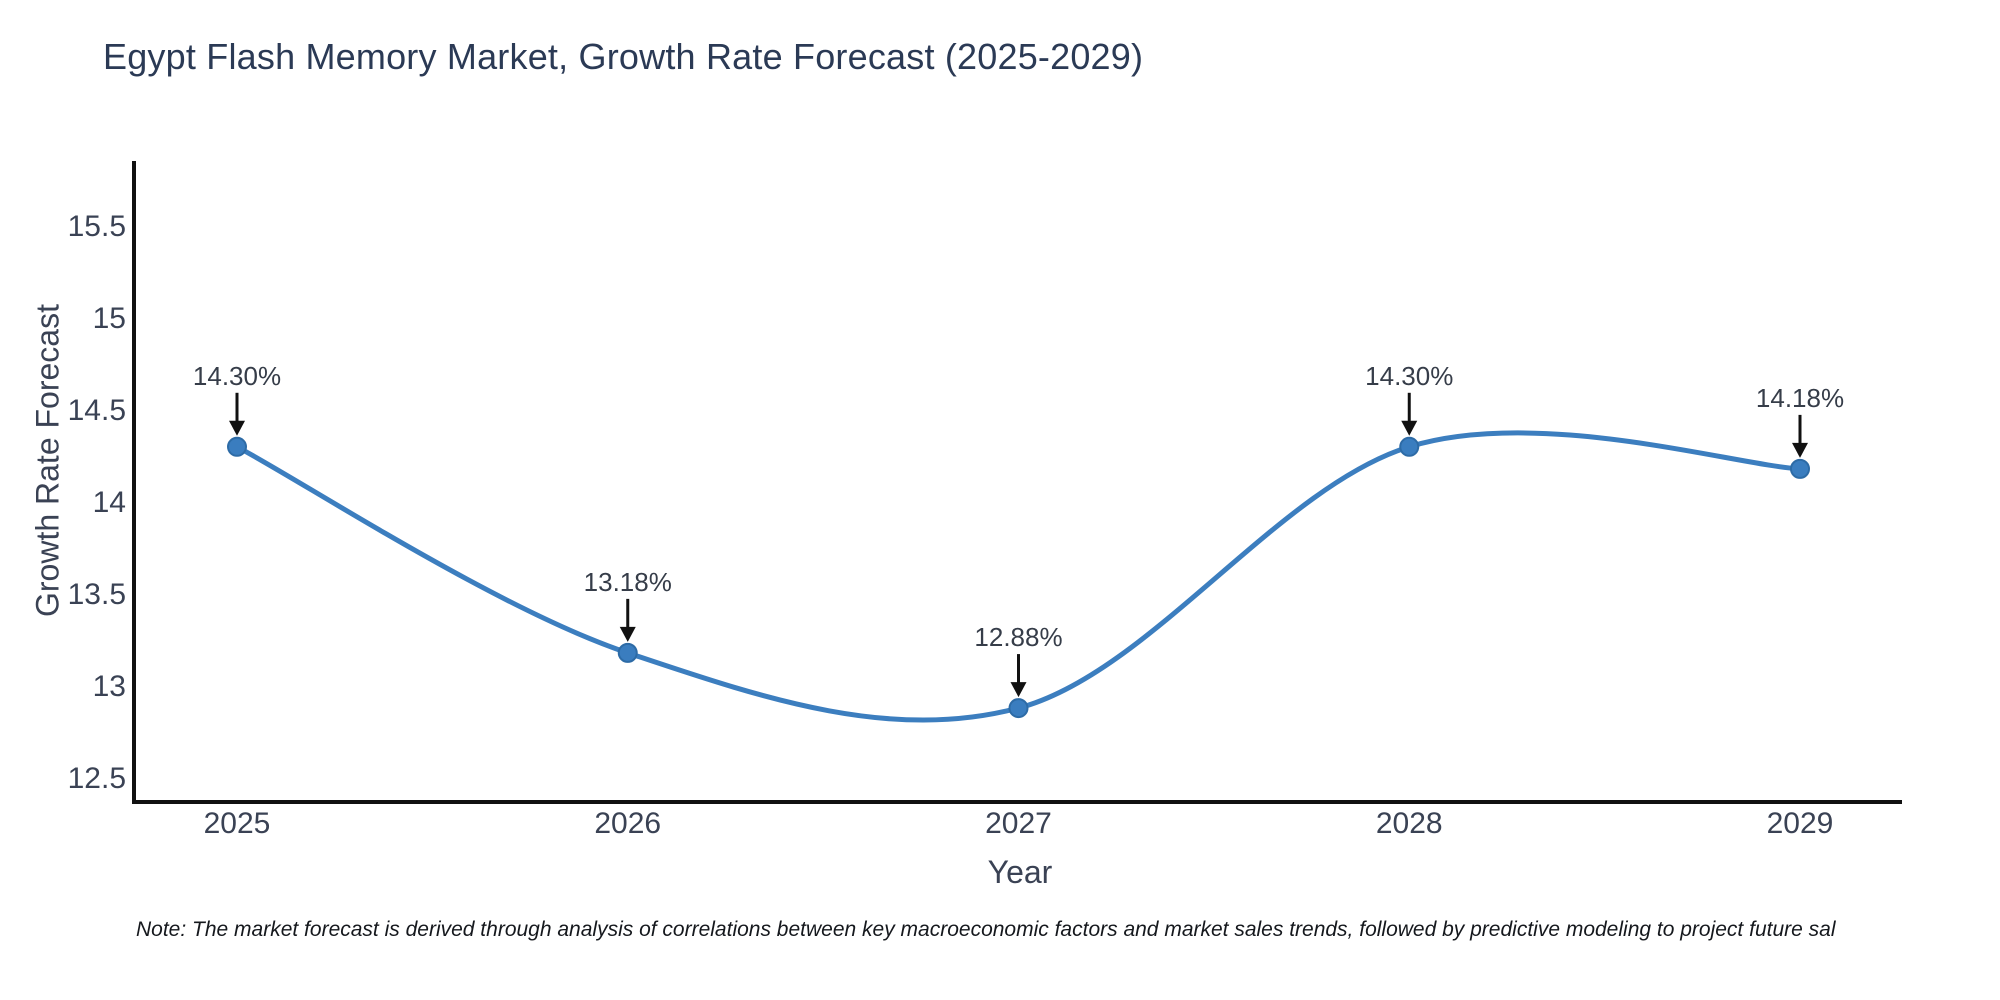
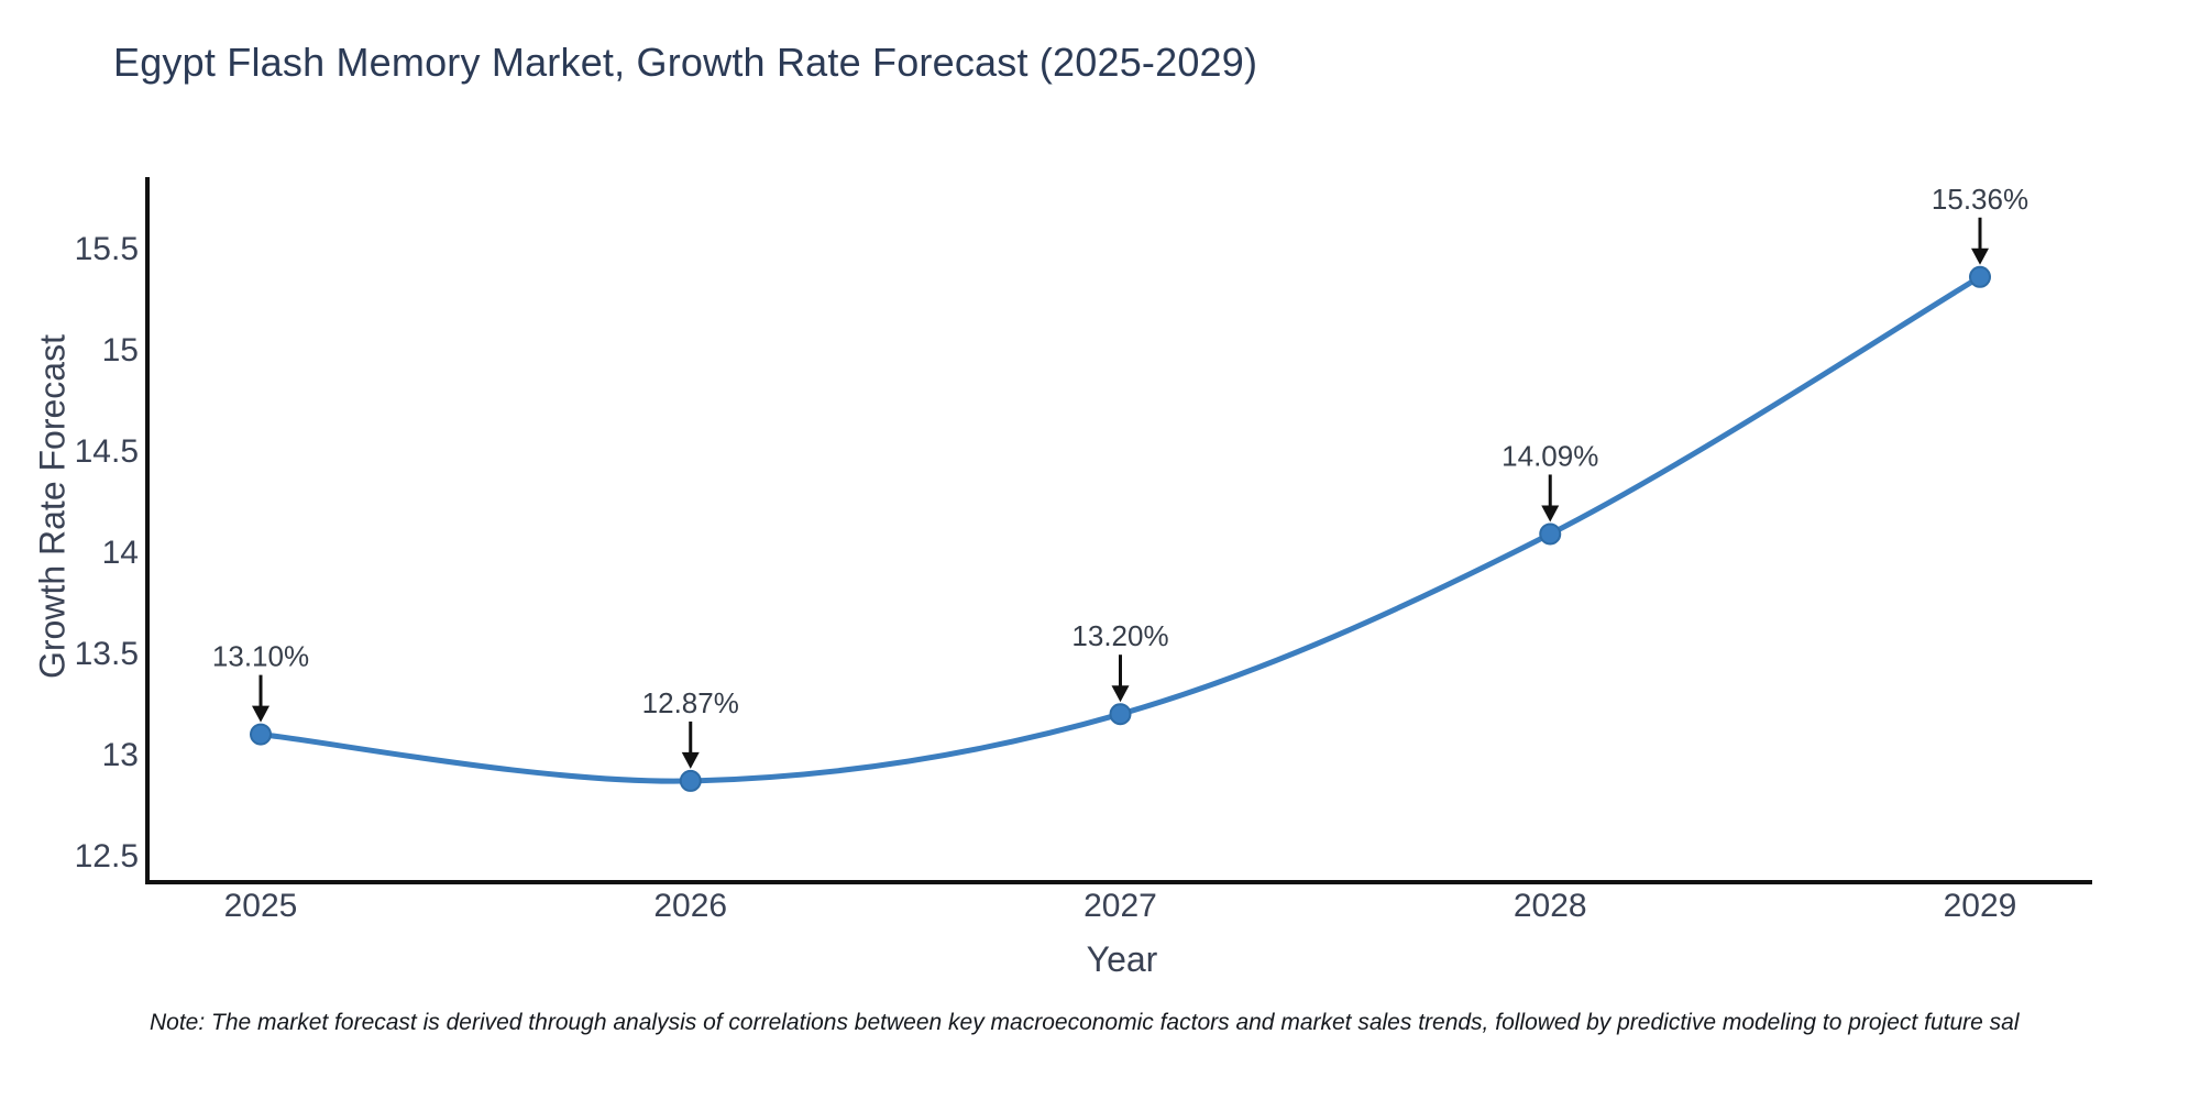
2025: 14.30% -> 13.10%
2026: 13.18% -> 12.87%
2027: 12.88% -> 13.20%
2028: 14.30% -> 14.09%
2029: 14.18% -> 15.36%
